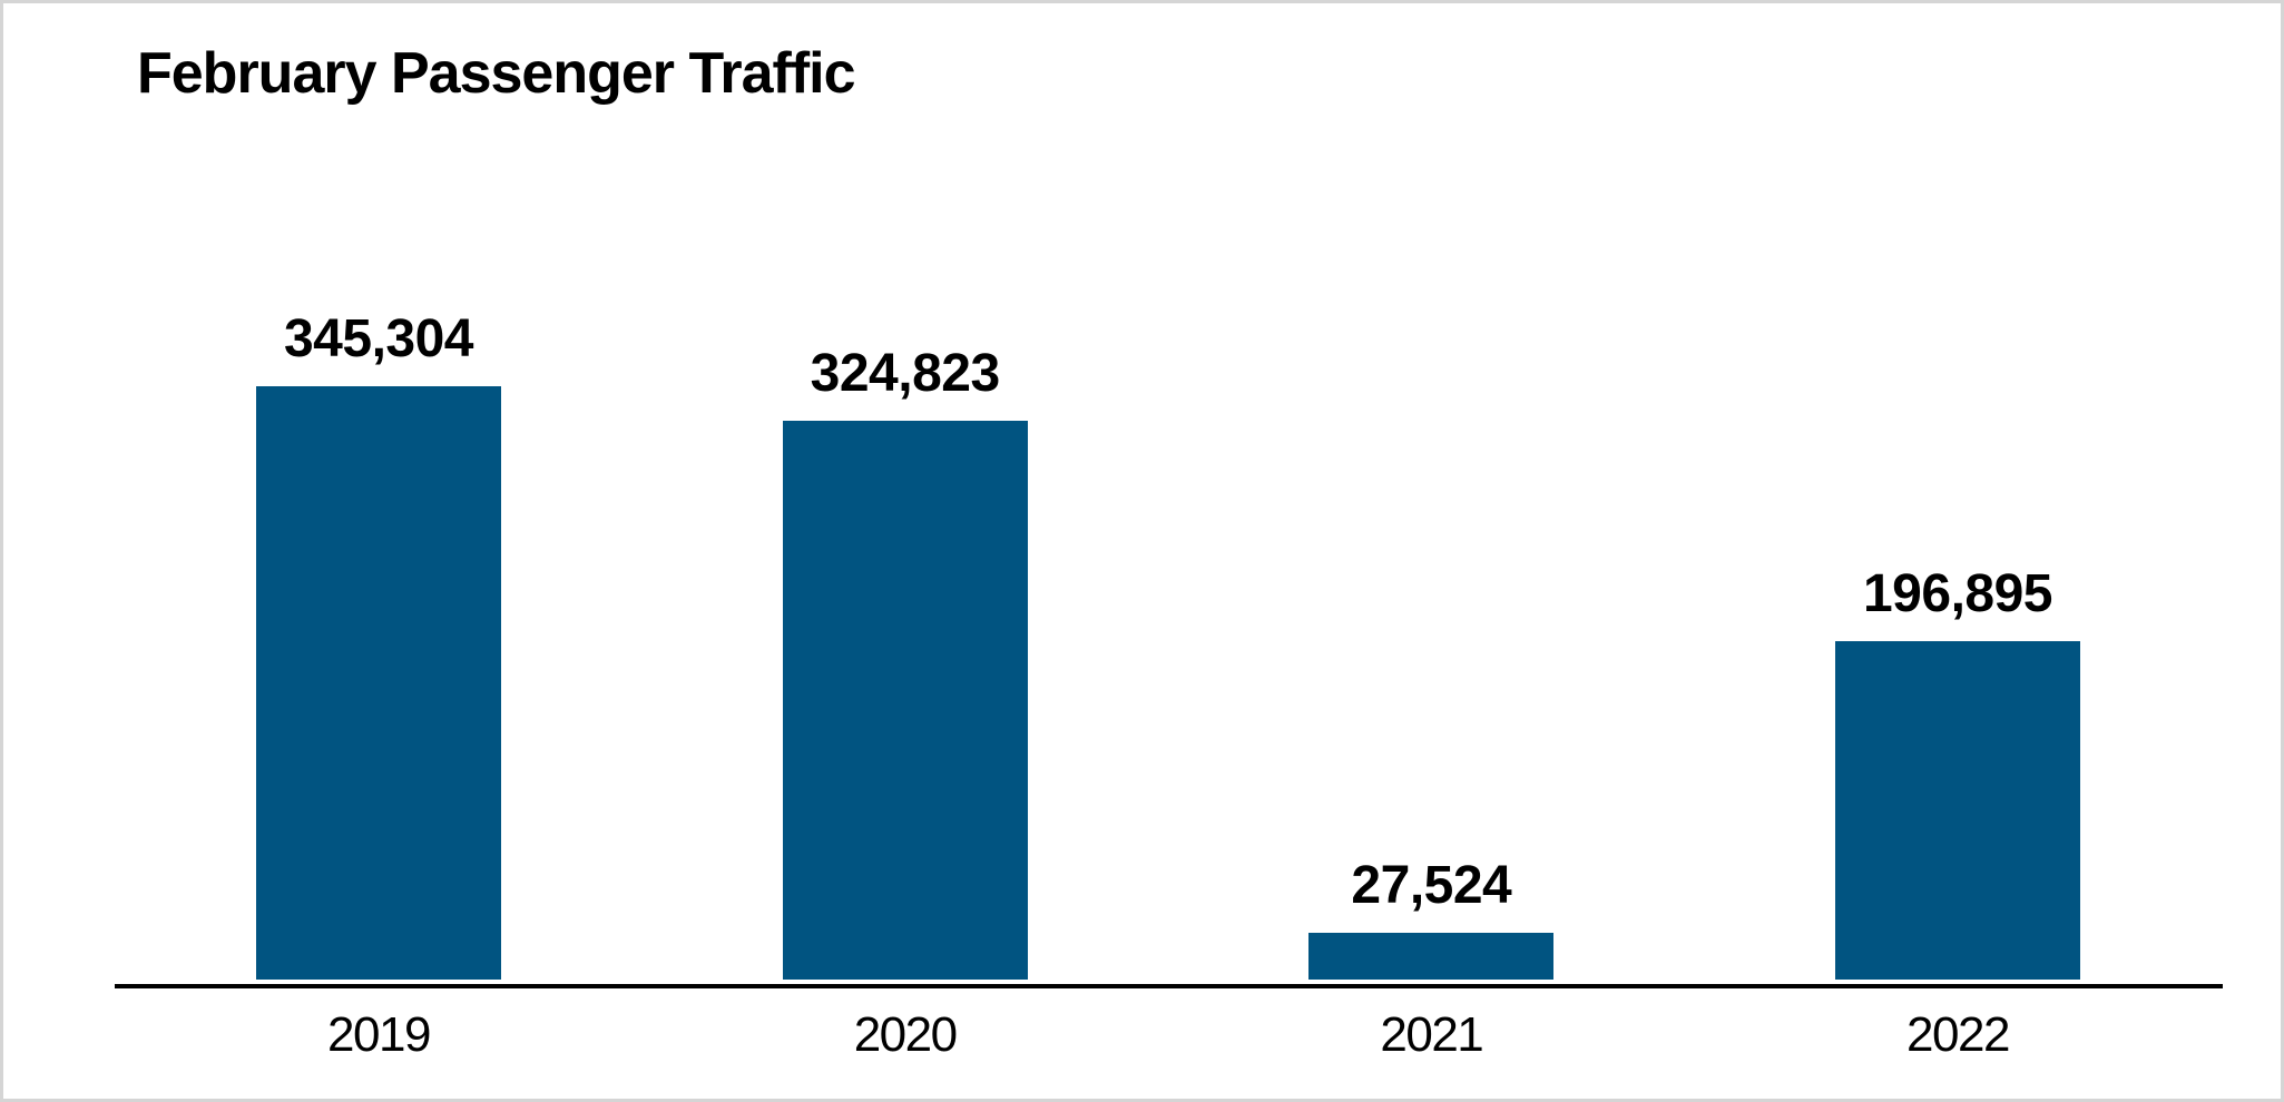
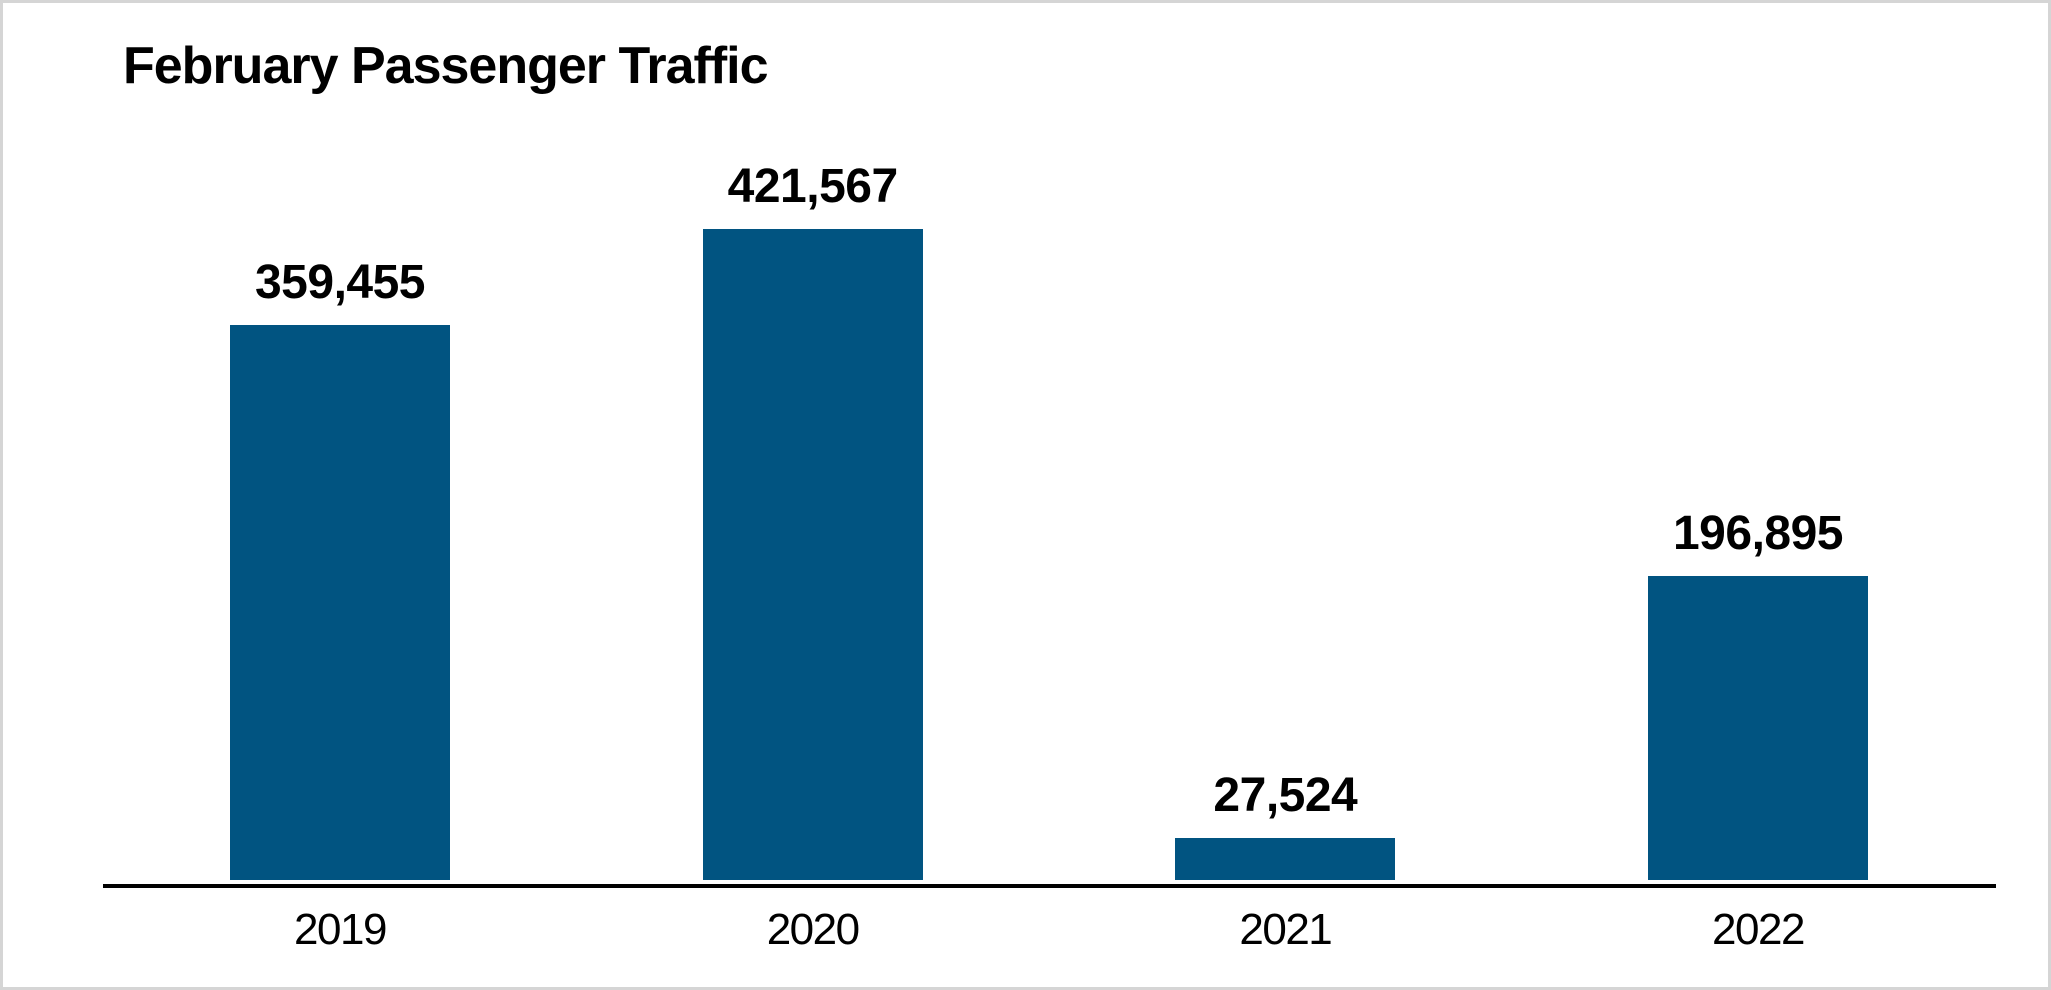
2019: 345,304 -> 359,455
2020: 324,823 -> 421,567
